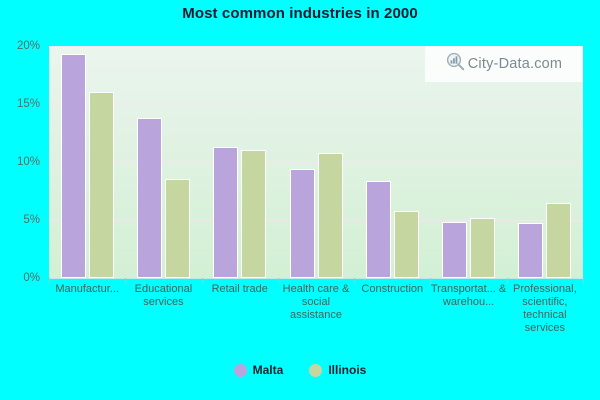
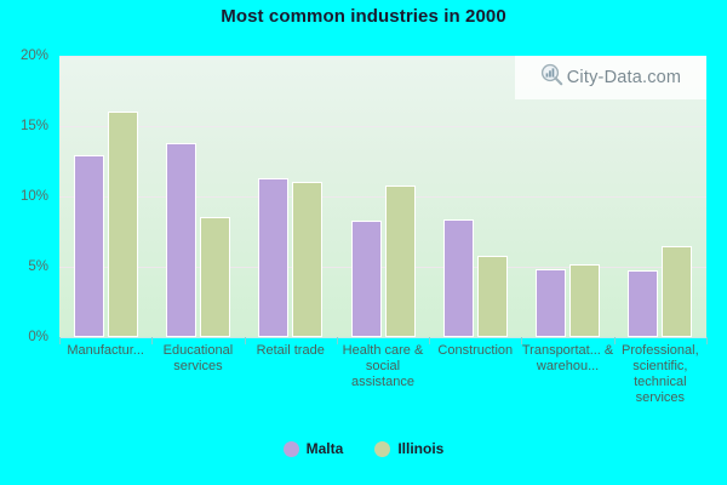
Malta/Manufactur...: 19.3% -> 12.9%
Malta/Health care & social assistance: 9.4% -> 8.3%
